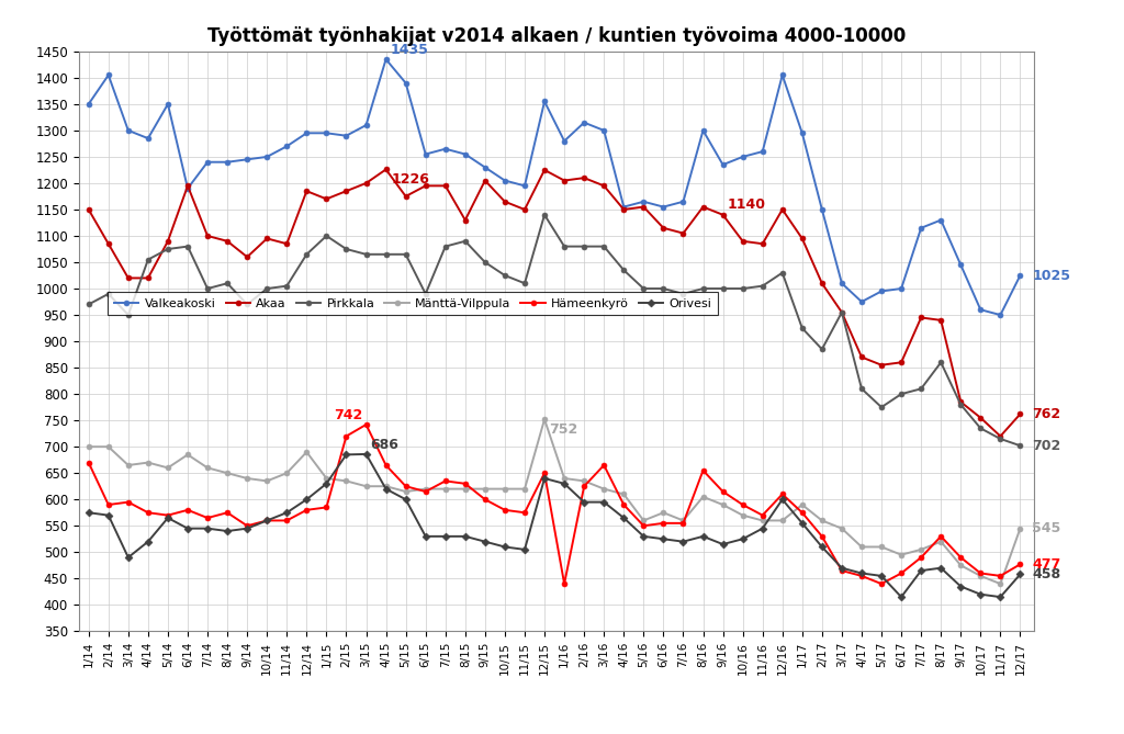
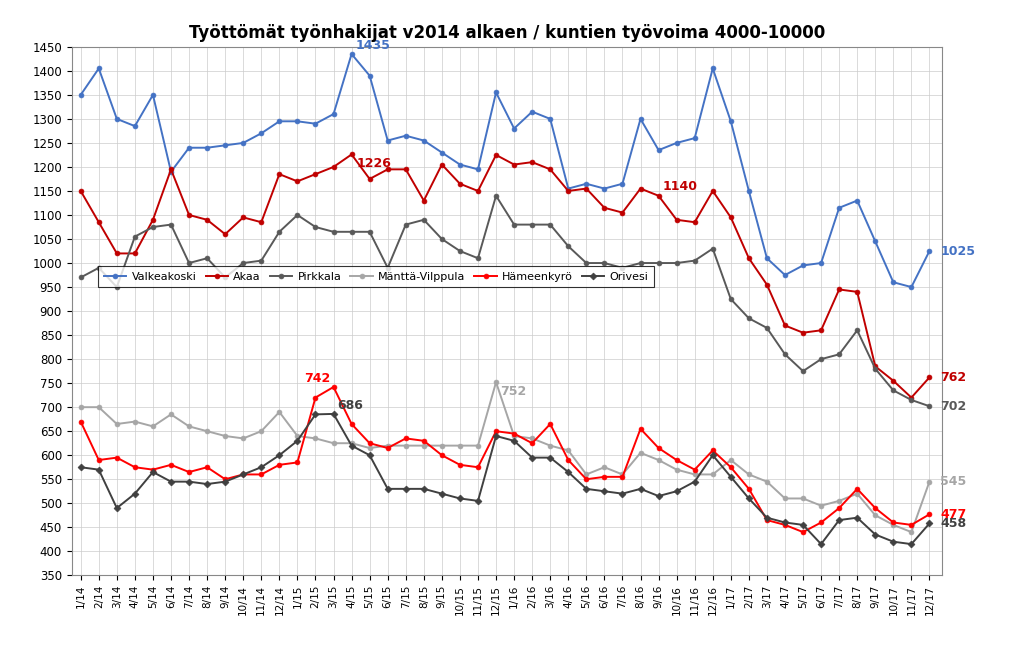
Hämeenkyrö/1/16: 440 -> 645
Pirkkala/3/17: 955 -> 865
